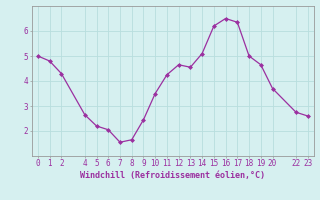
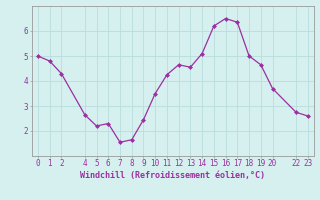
6: 2.05 -> 2.30
